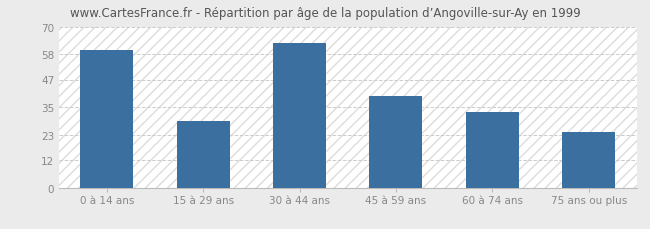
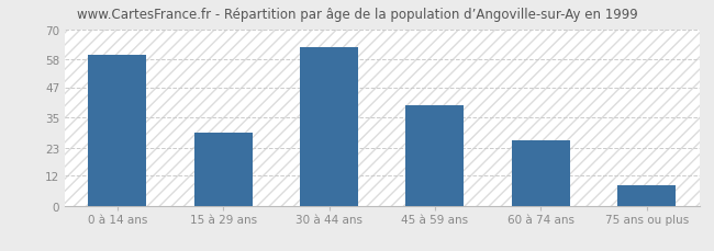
60 à 74 ans: 33 -> 26
75 ans ou plus: 24 -> 8
